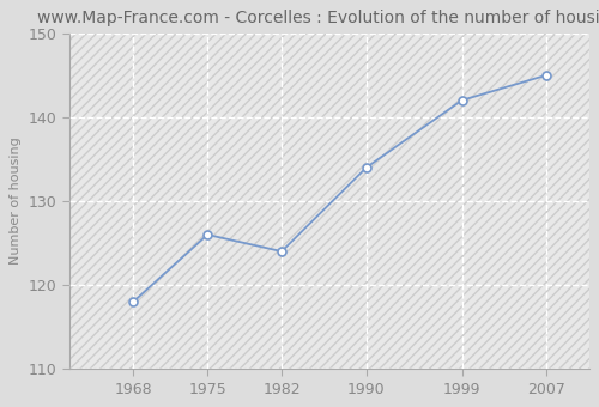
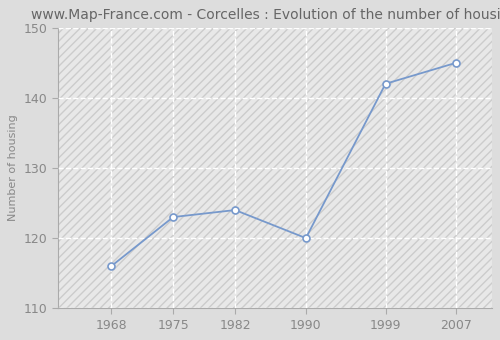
1968: 118 -> 116
1975: 126 -> 123
1990: 134 -> 120
